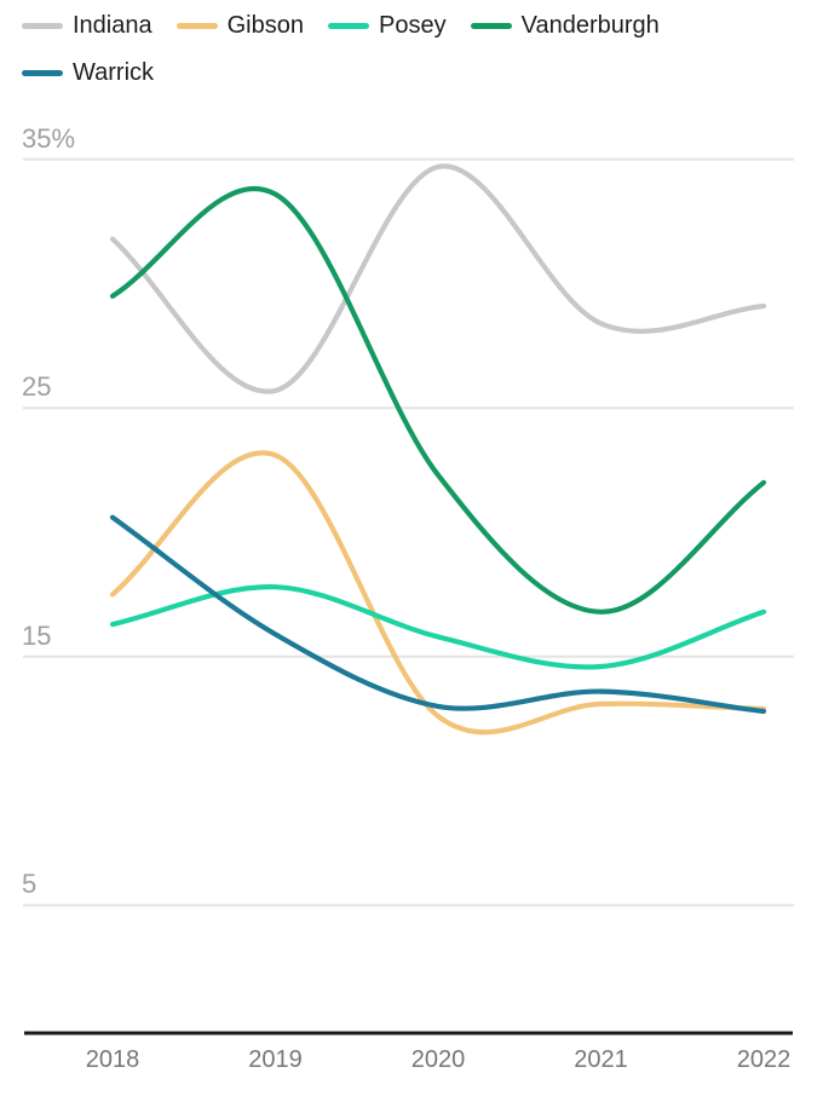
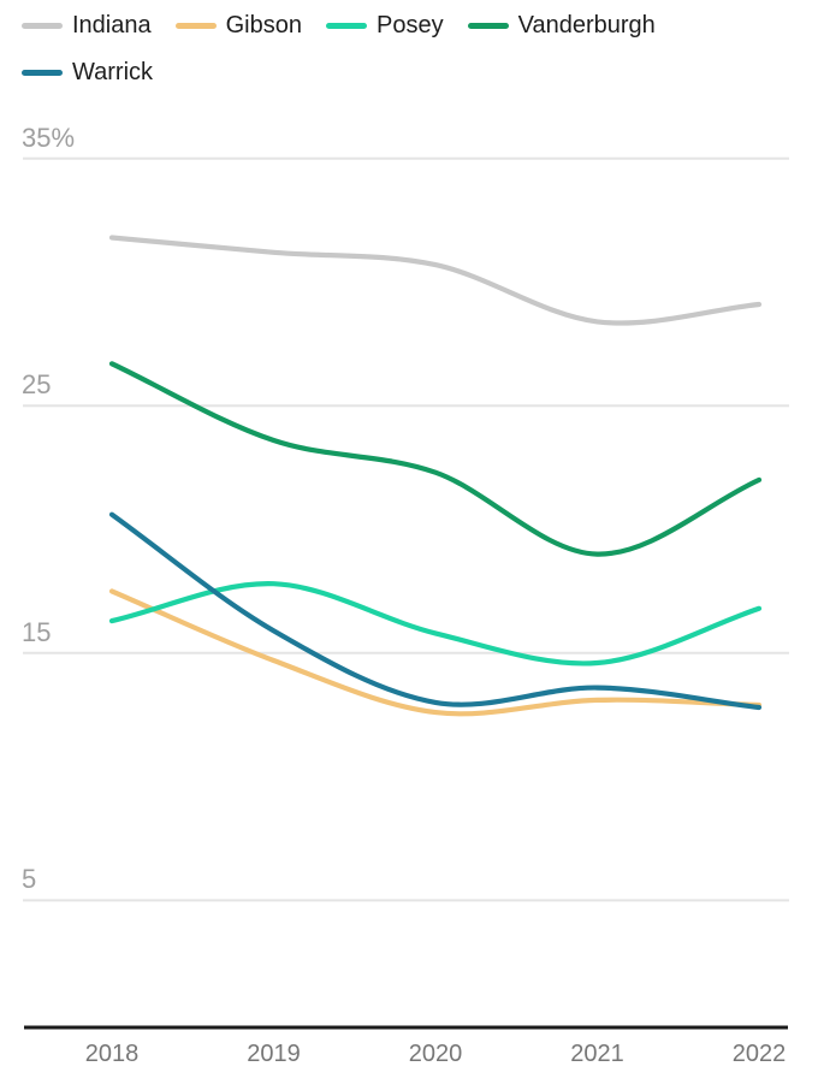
Vanderburgh/2018: 29.5% -> 26.7%
Indiana/2019: 25.7% -> 31.2%
Gibson/2019: 23.1% -> 14.7%
Vanderburgh/2019: 33.6% -> 23.6%
Indiana/2020: 34.7% -> 30.7%
Vanderburgh/2021: 16.8% -> 19.0%
